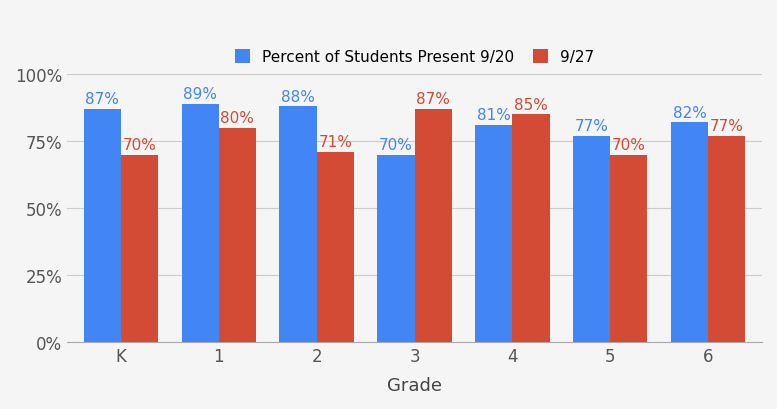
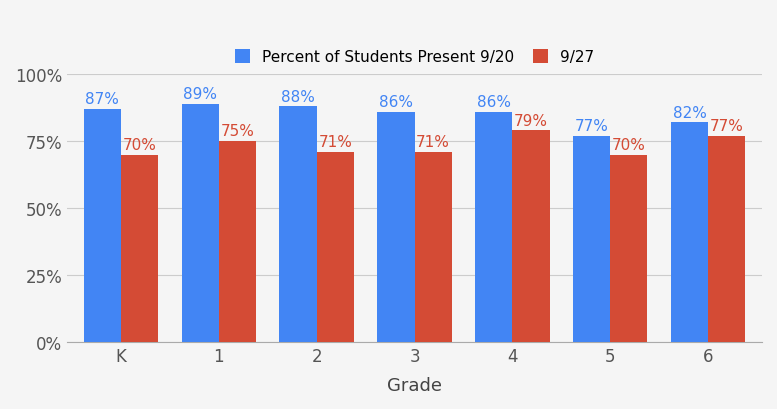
9/27/1: 80% -> 75%
Percent of Students Present 9/20/3: 70% -> 86%
9/27/3: 87% -> 71%
Percent of Students Present 9/20/4: 81% -> 86%
9/27/4: 85% -> 79%
